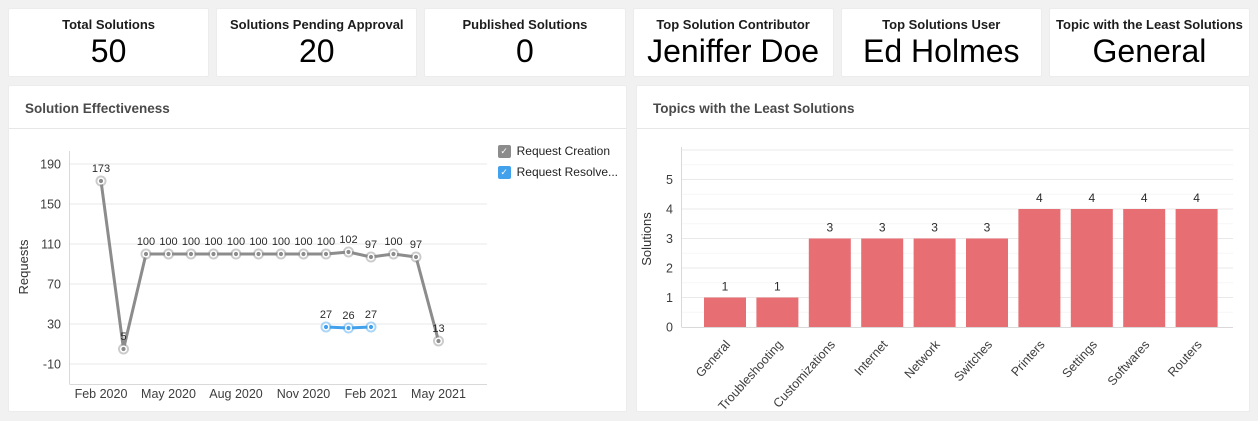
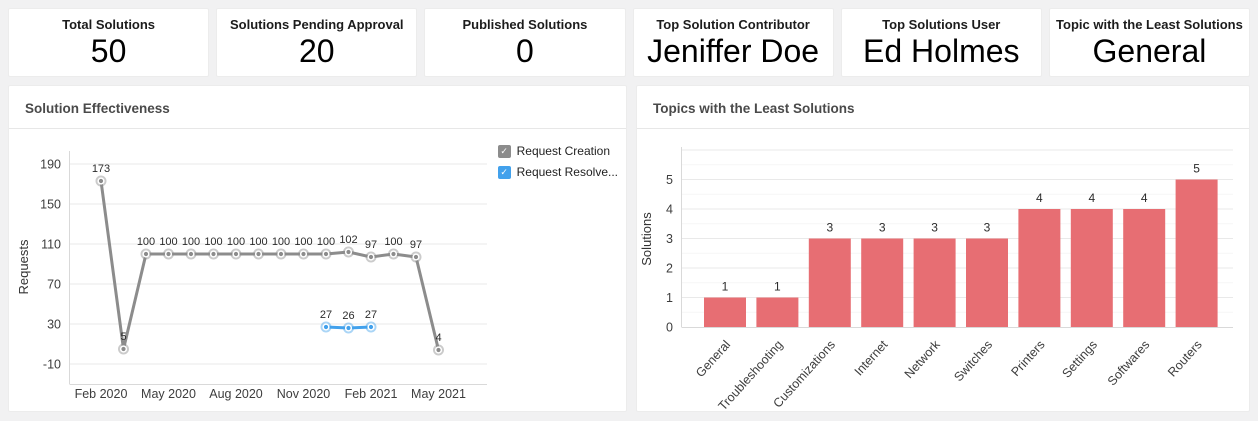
Solution Effectiveness/Request Creation/May 2021: 13 -> 4
Topics with the Least Solutions/Routers: 4 -> 5
